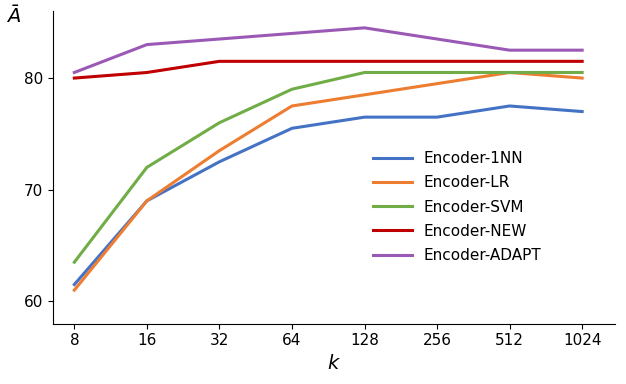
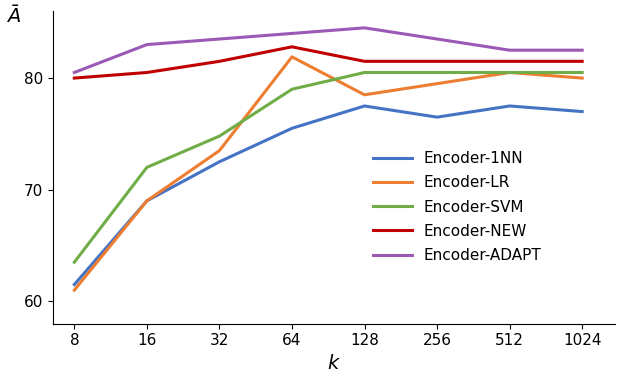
Encoder-SVM/32: 76.0 -> 74.8
Encoder-LR/64: 77.5 -> 81.9
Encoder-NEW/64: 81.5 -> 82.8
Encoder-1NN/128: 76.5 -> 77.5
